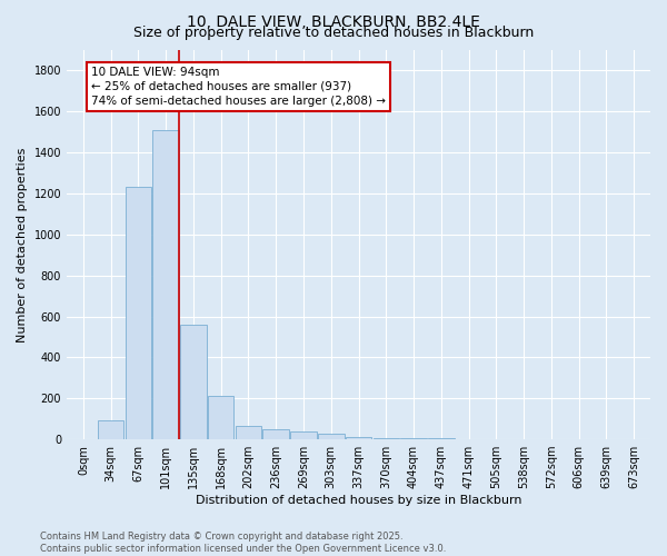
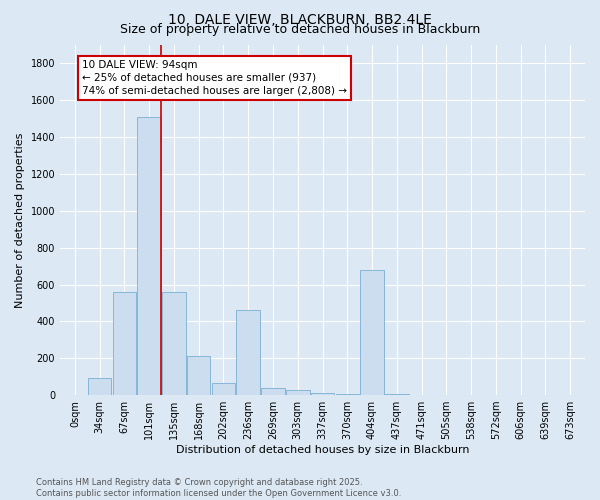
67sqm: 1230 -> 560
236sqm: 50 -> 460
404sqm: 0 -> 680
